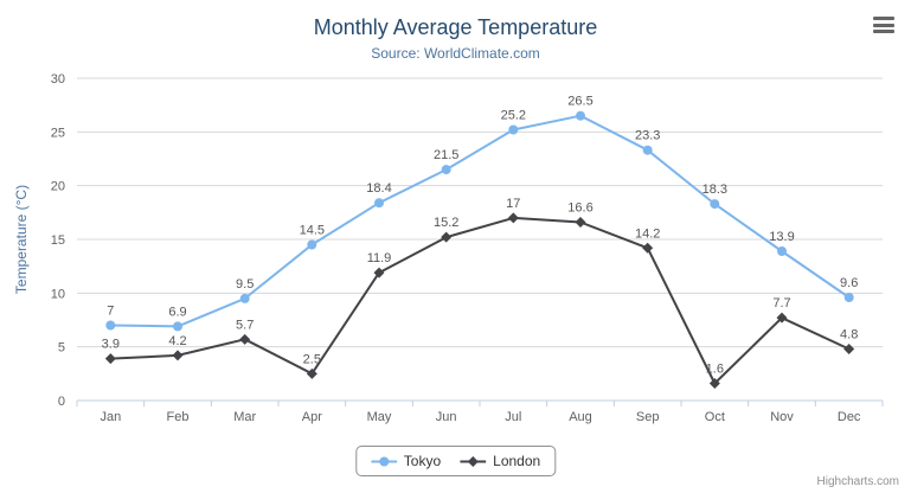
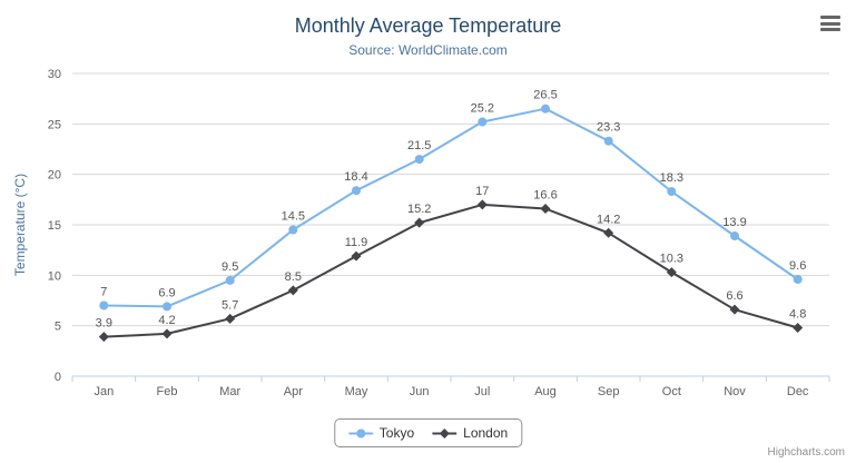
London/Apr: 2.5 -> 8.5
London/Oct: 1.6 -> 10.3
London/Nov: 7.7 -> 6.6
